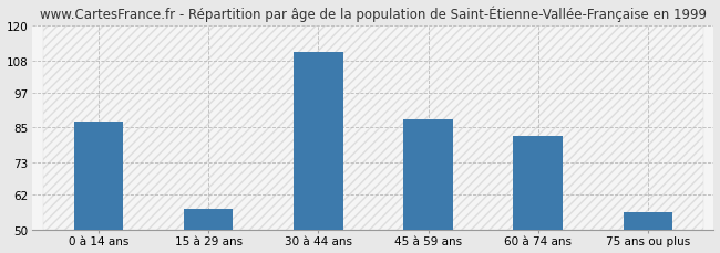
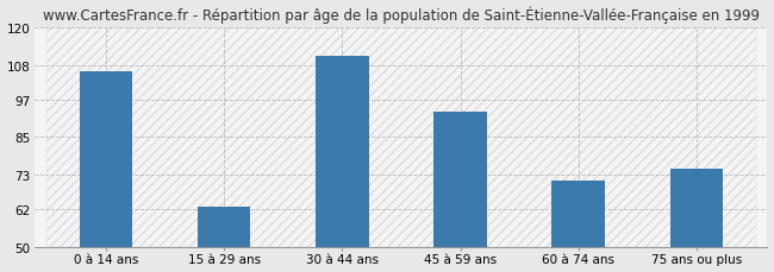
0 à 14 ans: 87 -> 106
15 à 29 ans: 57 -> 63
45 à 59 ans: 88 -> 93
60 à 74 ans: 82 -> 71
75 ans ou plus: 56 -> 75
